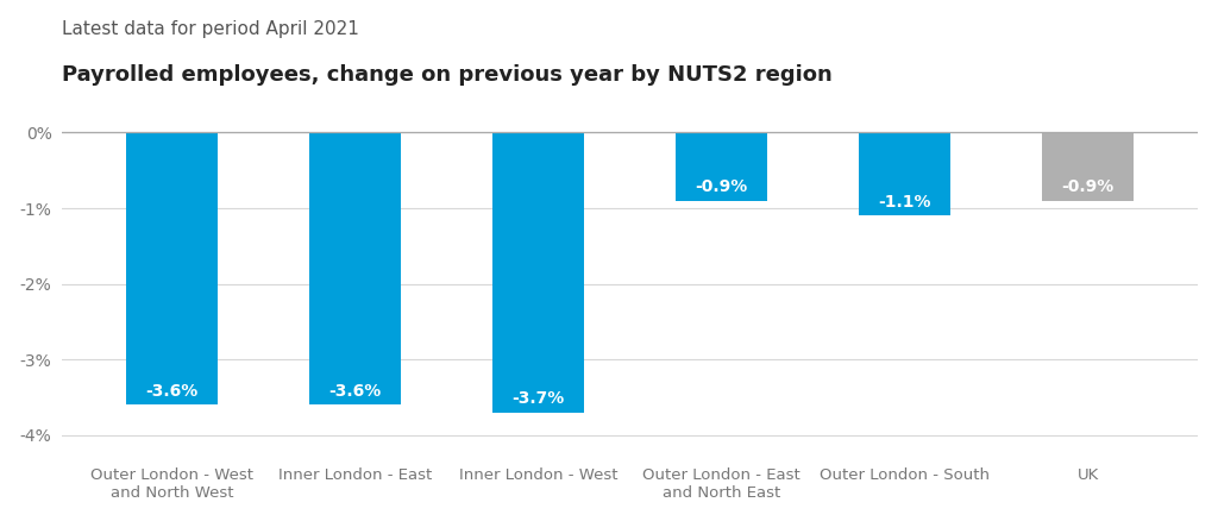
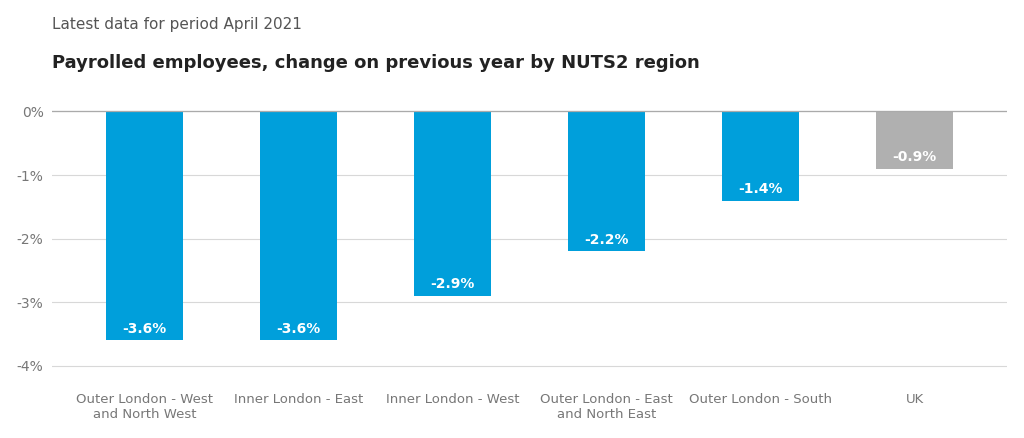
Inner London - West: -3.7% -> -2.9%
Outer London - East and North East: -0.9% -> -2.2%
Outer London - South: -1.1% -> -1.4%
